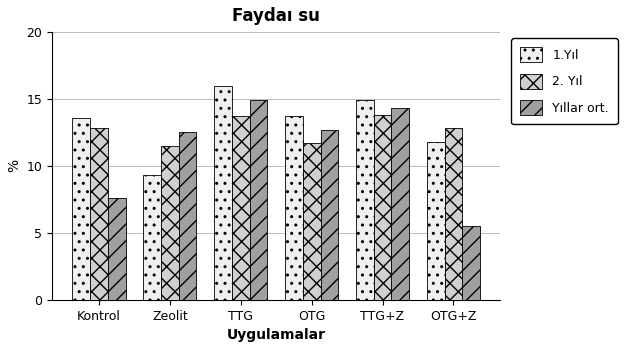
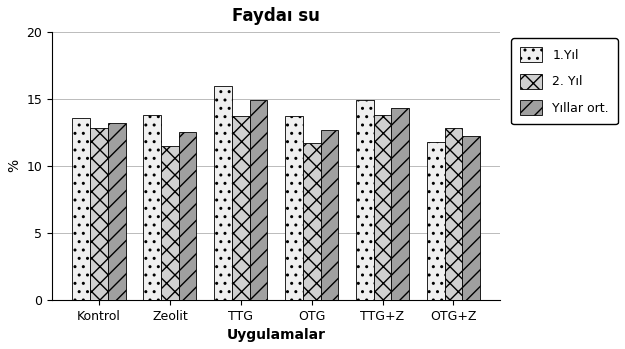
Yıllar ort./Kontrol: 7.6 -> 13.2
1.Yıl/Zeolit: 9.3 -> 13.8
Yıllar ort./OTG+Z: 5.5 -> 12.2
